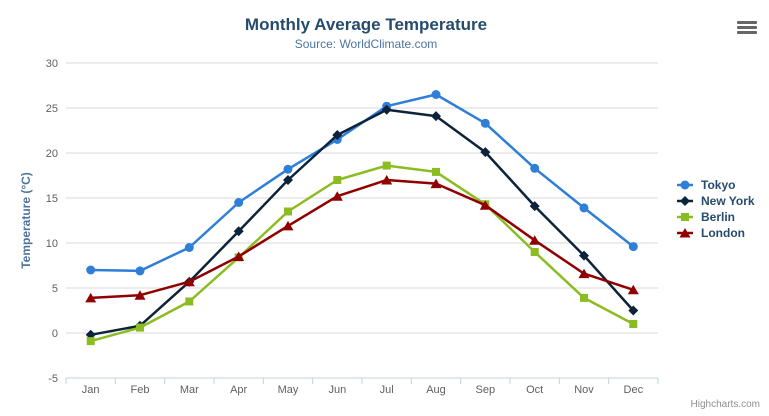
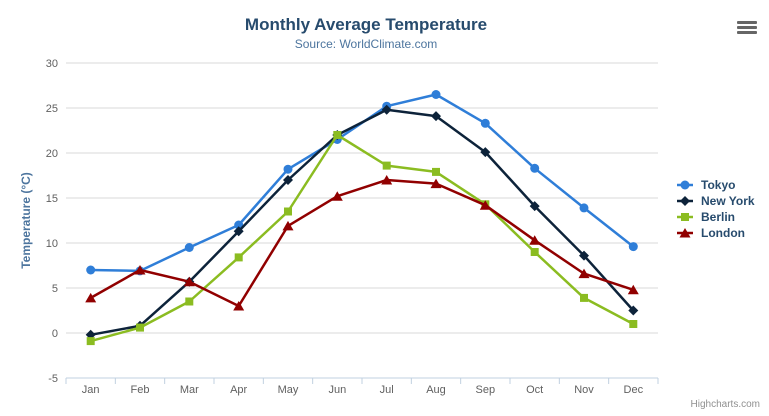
London/Feb: 4 -> 7
Tokyo/Apr: 14 -> 12
London/Apr: 8 -> 3
Berlin/Jun: 17 -> 22
